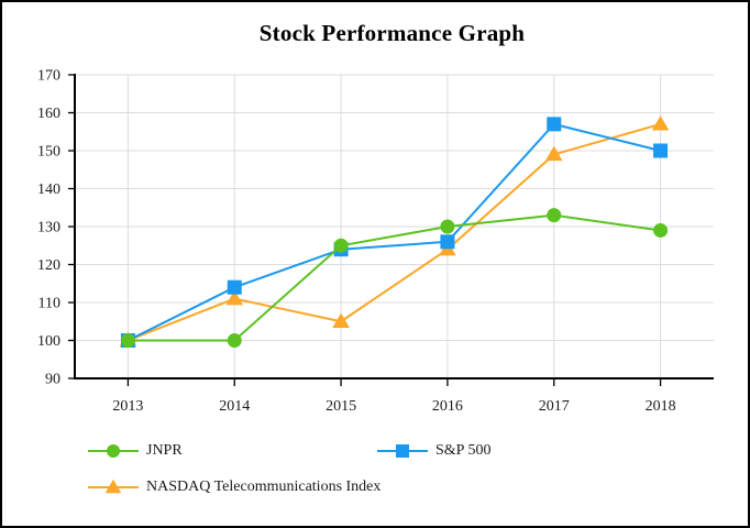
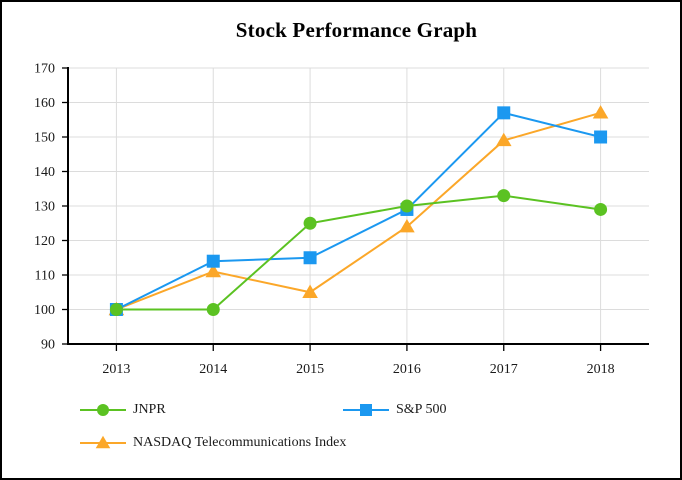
S&P 500/2015: 124 -> 115
S&P 500/2016: 126 -> 129
